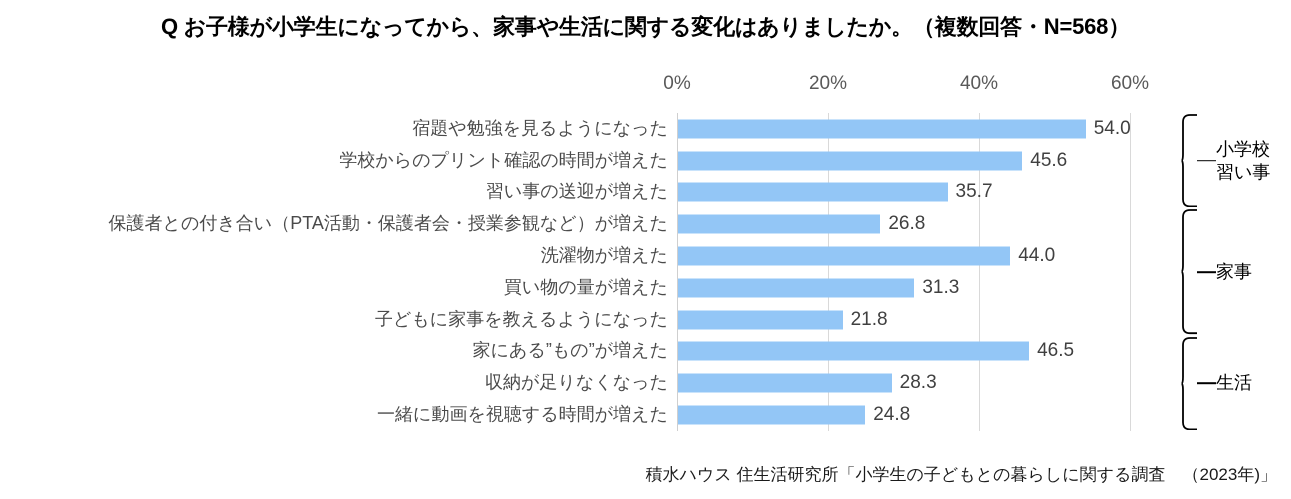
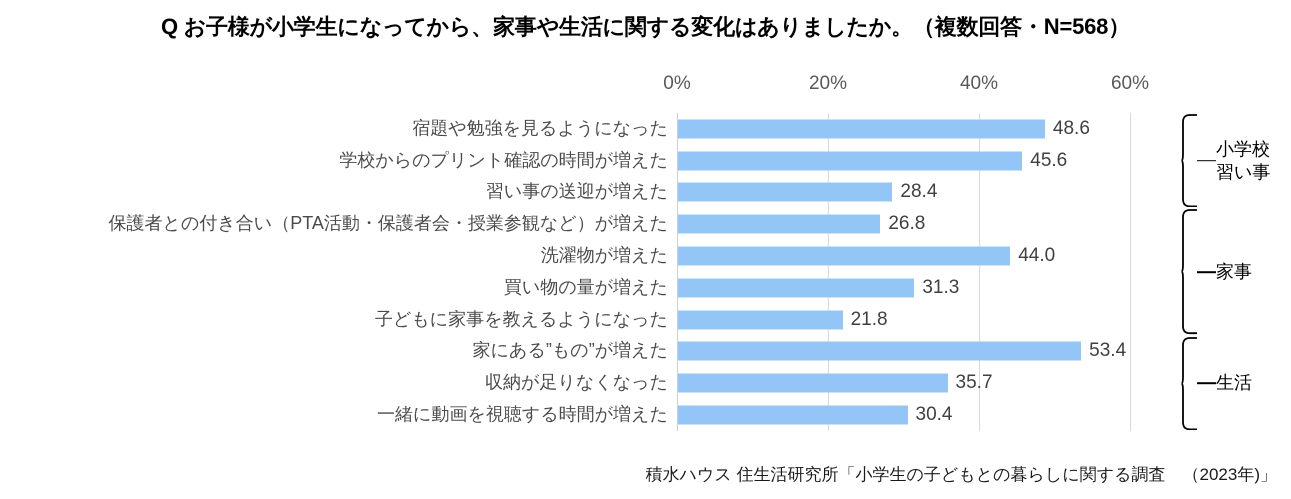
宿題や勉強を見るようになった: 54.0 -> 48.6
習い事の送迎が増えた: 35.7 -> 28.4
家にある”もの”が増えた: 46.5 -> 53.4
収納が足りなくなった: 28.3 -> 35.7
一緒に動画を視聴する時間が増えた: 24.8 -> 30.4
